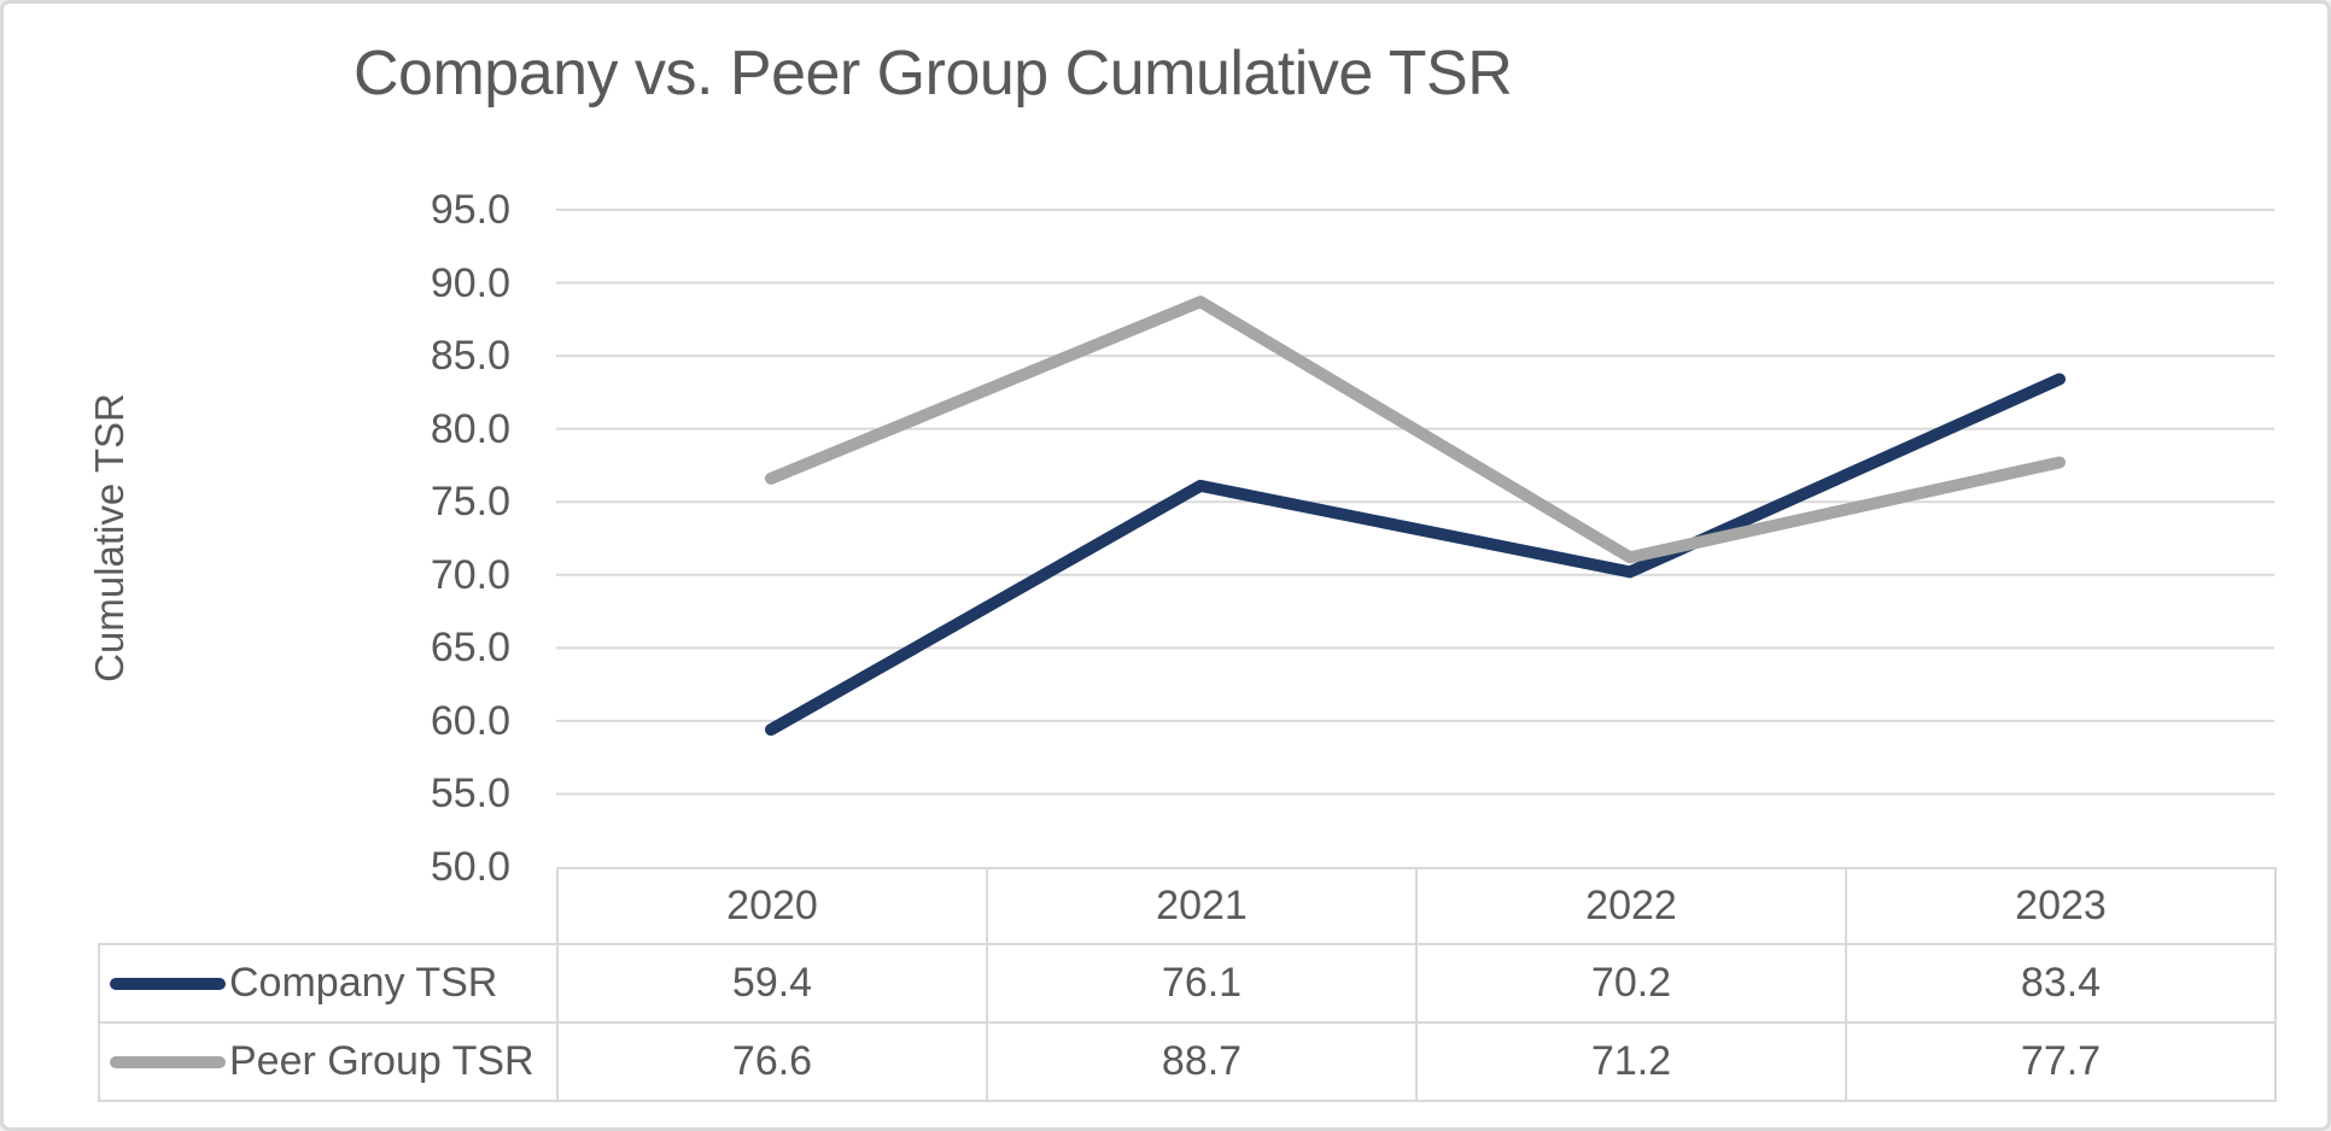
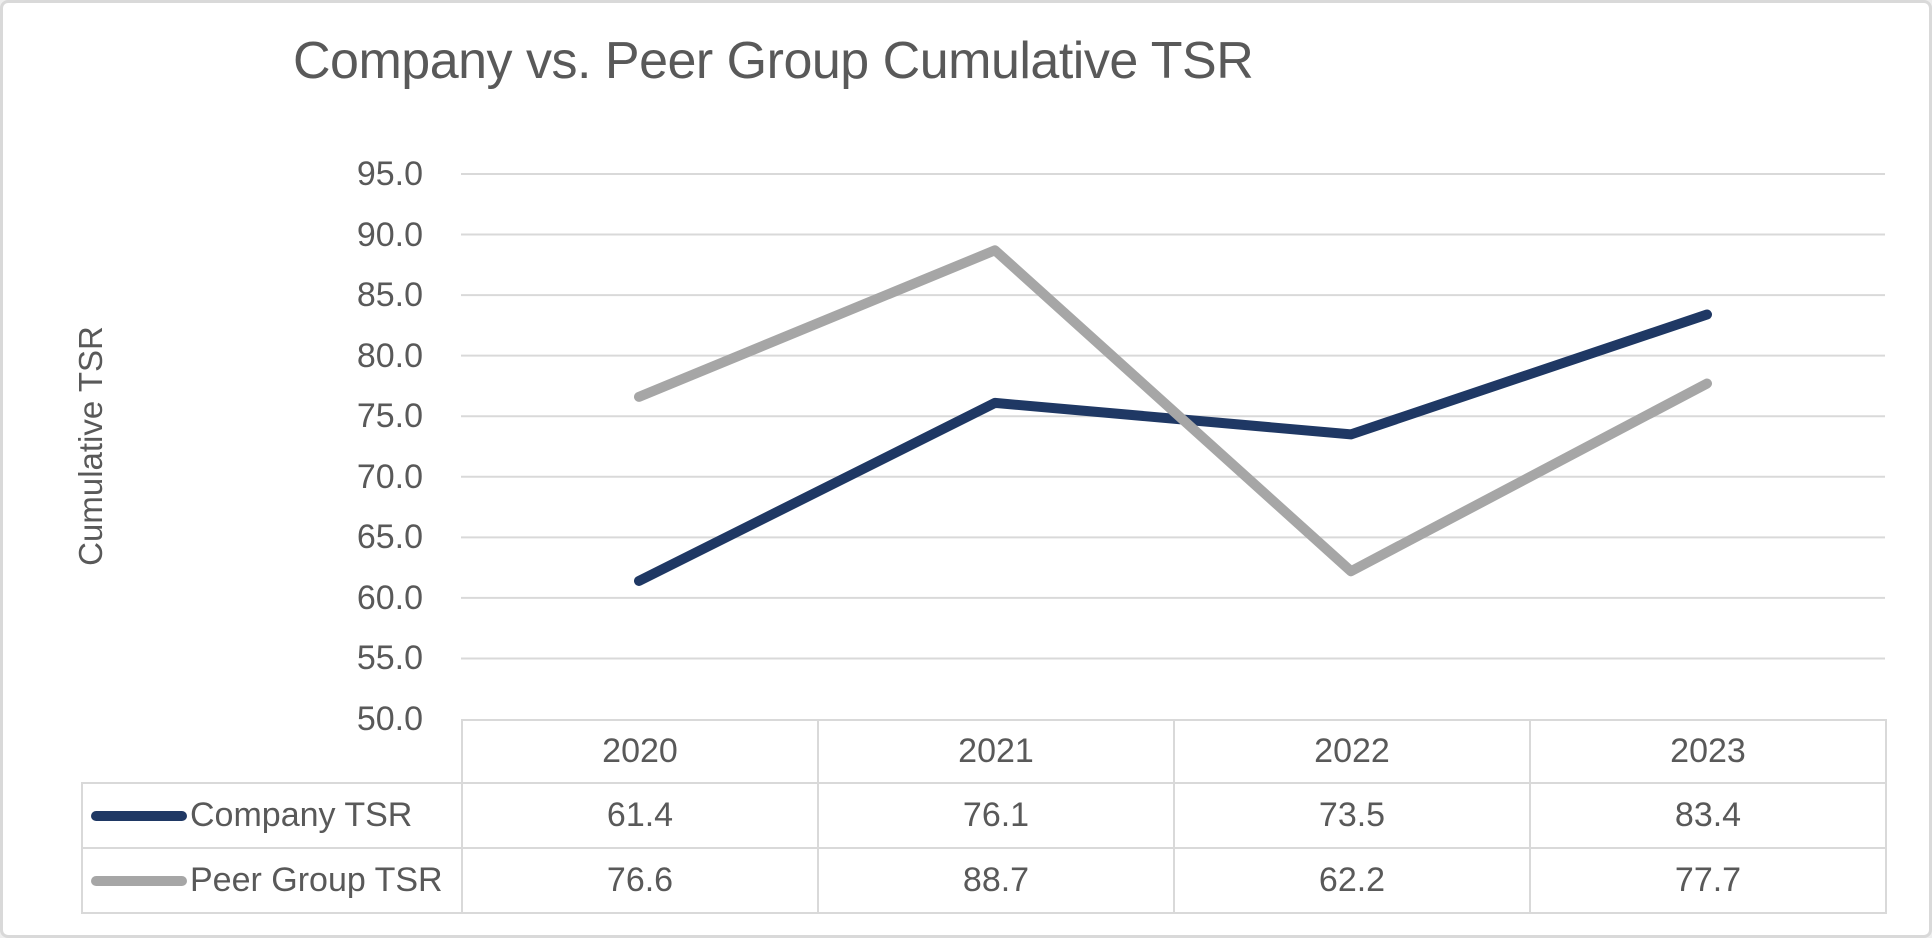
Company TSR/2020: 59.4 -> 61.4
Company TSR/2022: 70.2 -> 73.5
Peer Group TSR/2022: 71.2 -> 62.2
